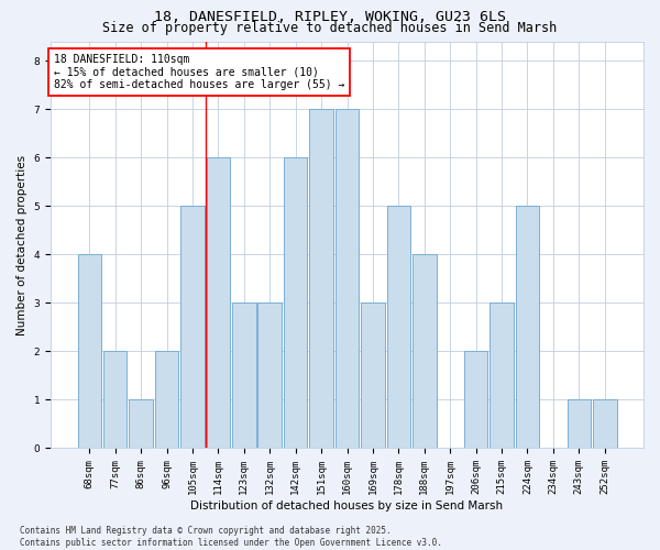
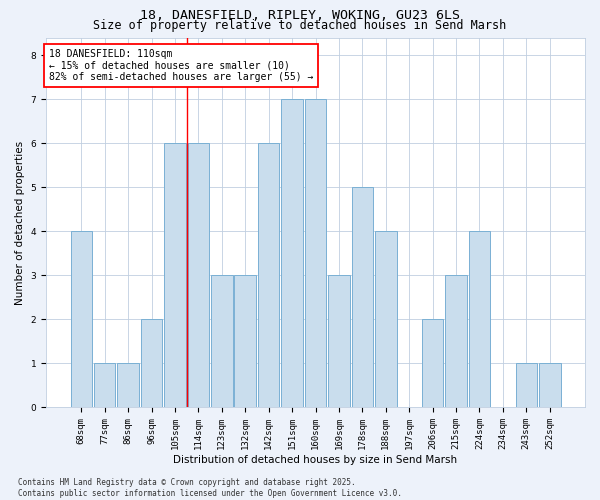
77sqm: 2 -> 1
105sqm: 5 -> 6
224sqm: 5 -> 4
